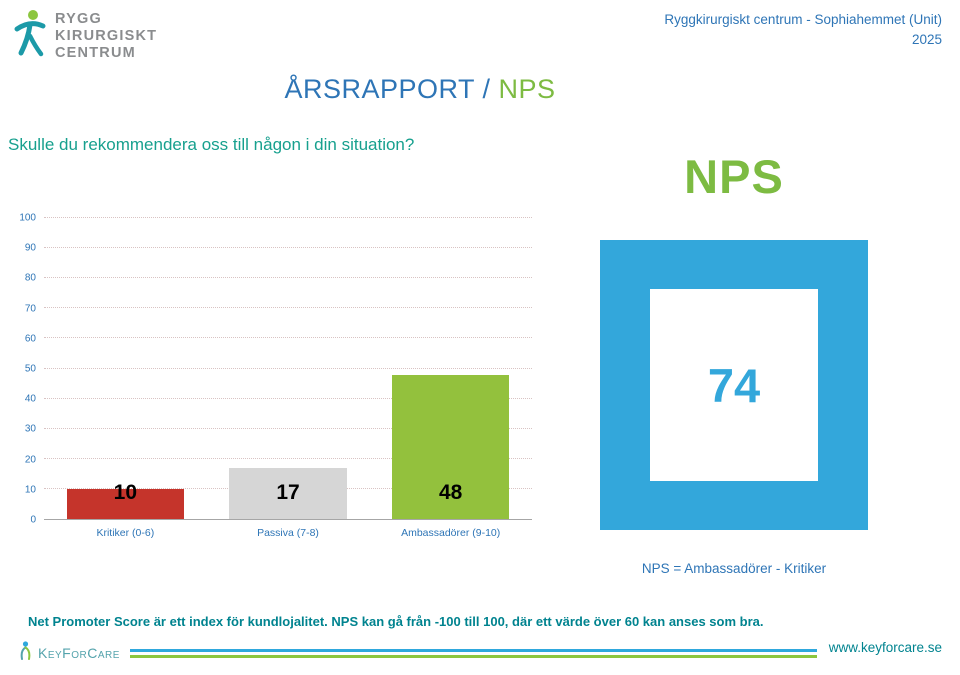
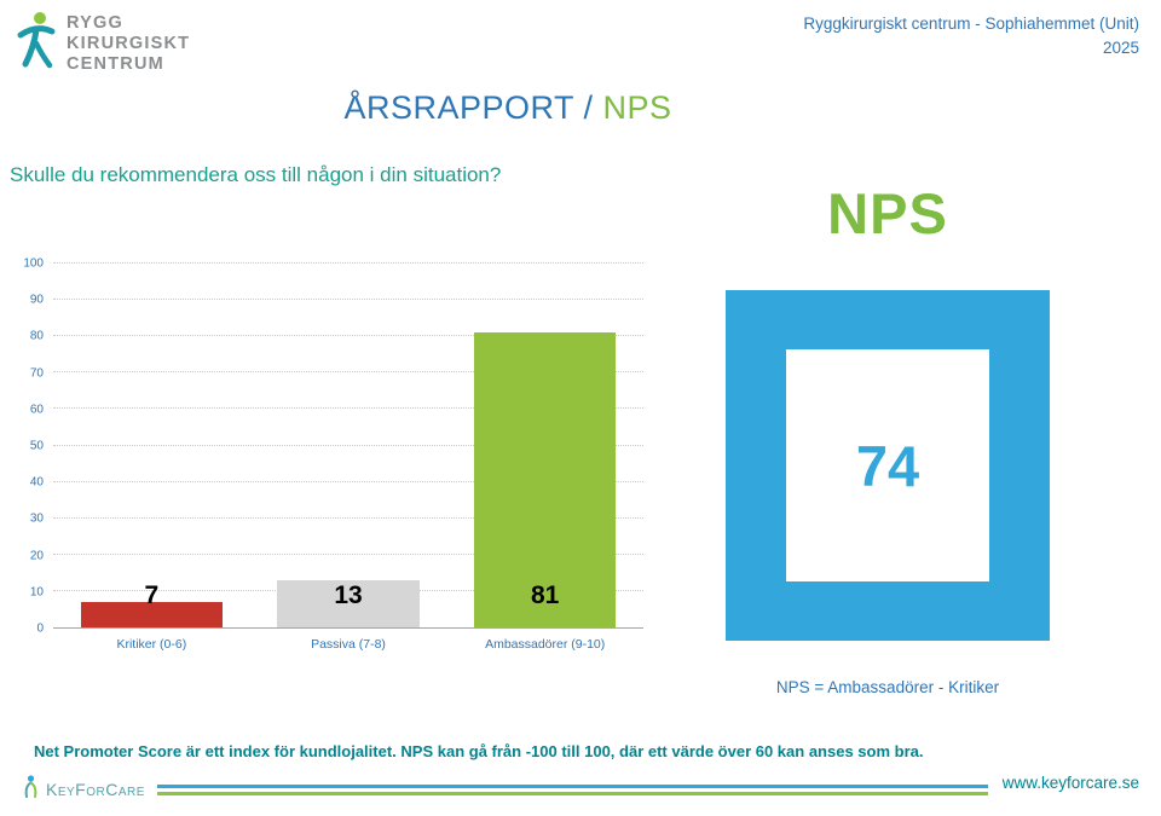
Kritiker (0-6): 10 -> 7
Passiva (7-8): 17 -> 13
Ambassadörer (9-10): 48 -> 81
